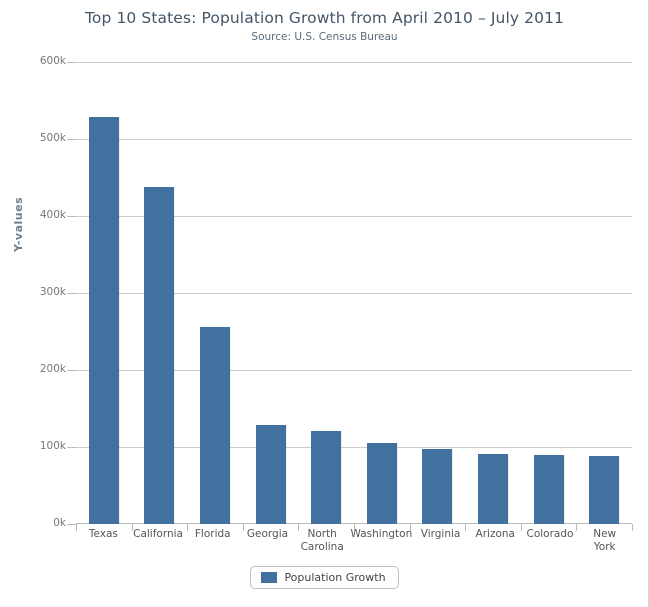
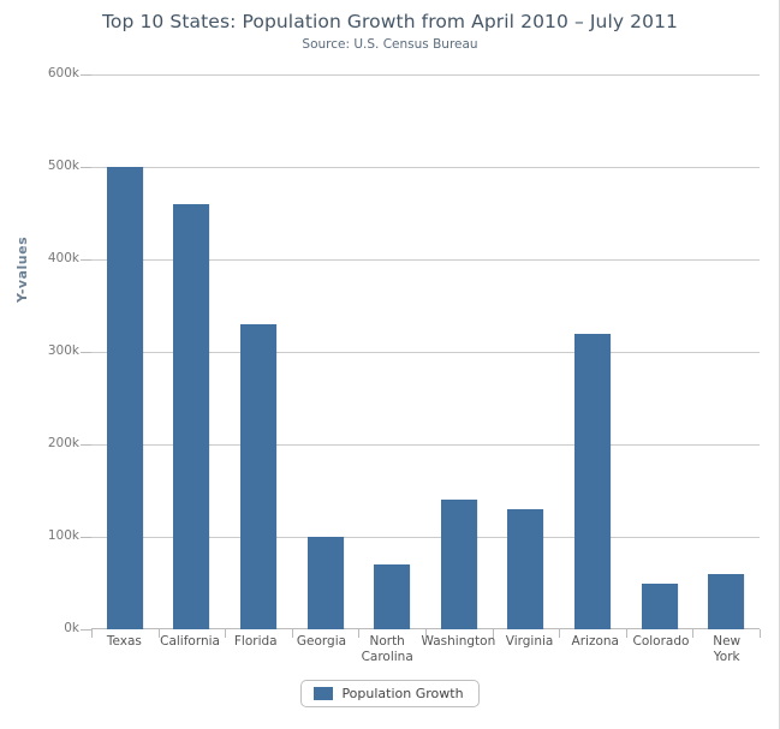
Texas: 530k -> 500k
California: 440k -> 460k
Florida: 260k -> 330k
Georgia: 130k -> 100k
North Carolina: 120k -> 70k
Washington: 100k -> 140k
Virginia: 100k -> 130k
Arizona: 90k -> 320k
Colorado: 90k -> 50k
New York: 90k -> 60k
